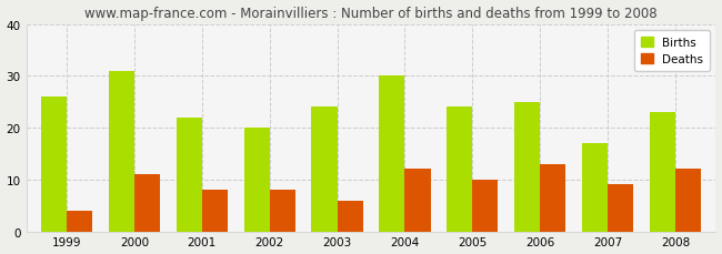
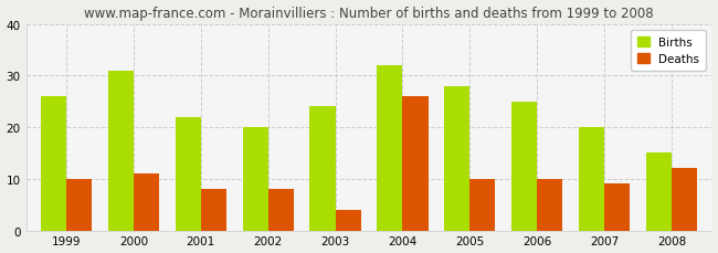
Deaths/1999: 4 -> 10
Deaths/2003: 6 -> 4
Births/2004: 30 -> 32
Deaths/2004: 12 -> 26
Births/2005: 24 -> 28
Deaths/2006: 13 -> 10
Births/2007: 17 -> 20
Births/2008: 23 -> 15
